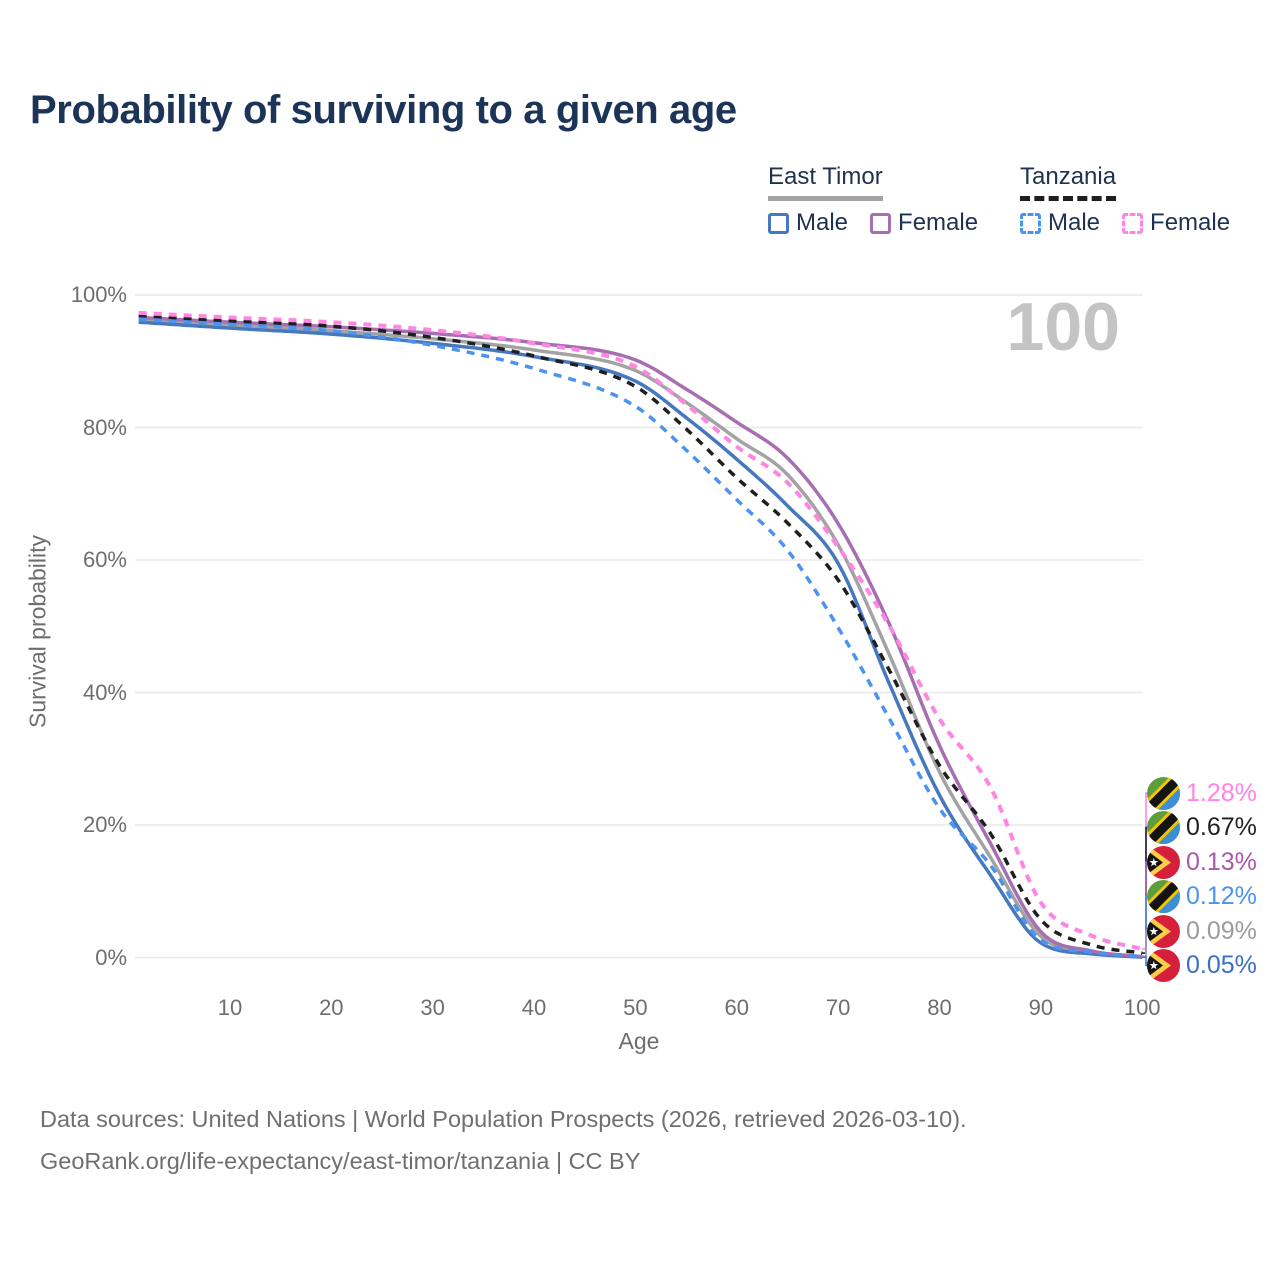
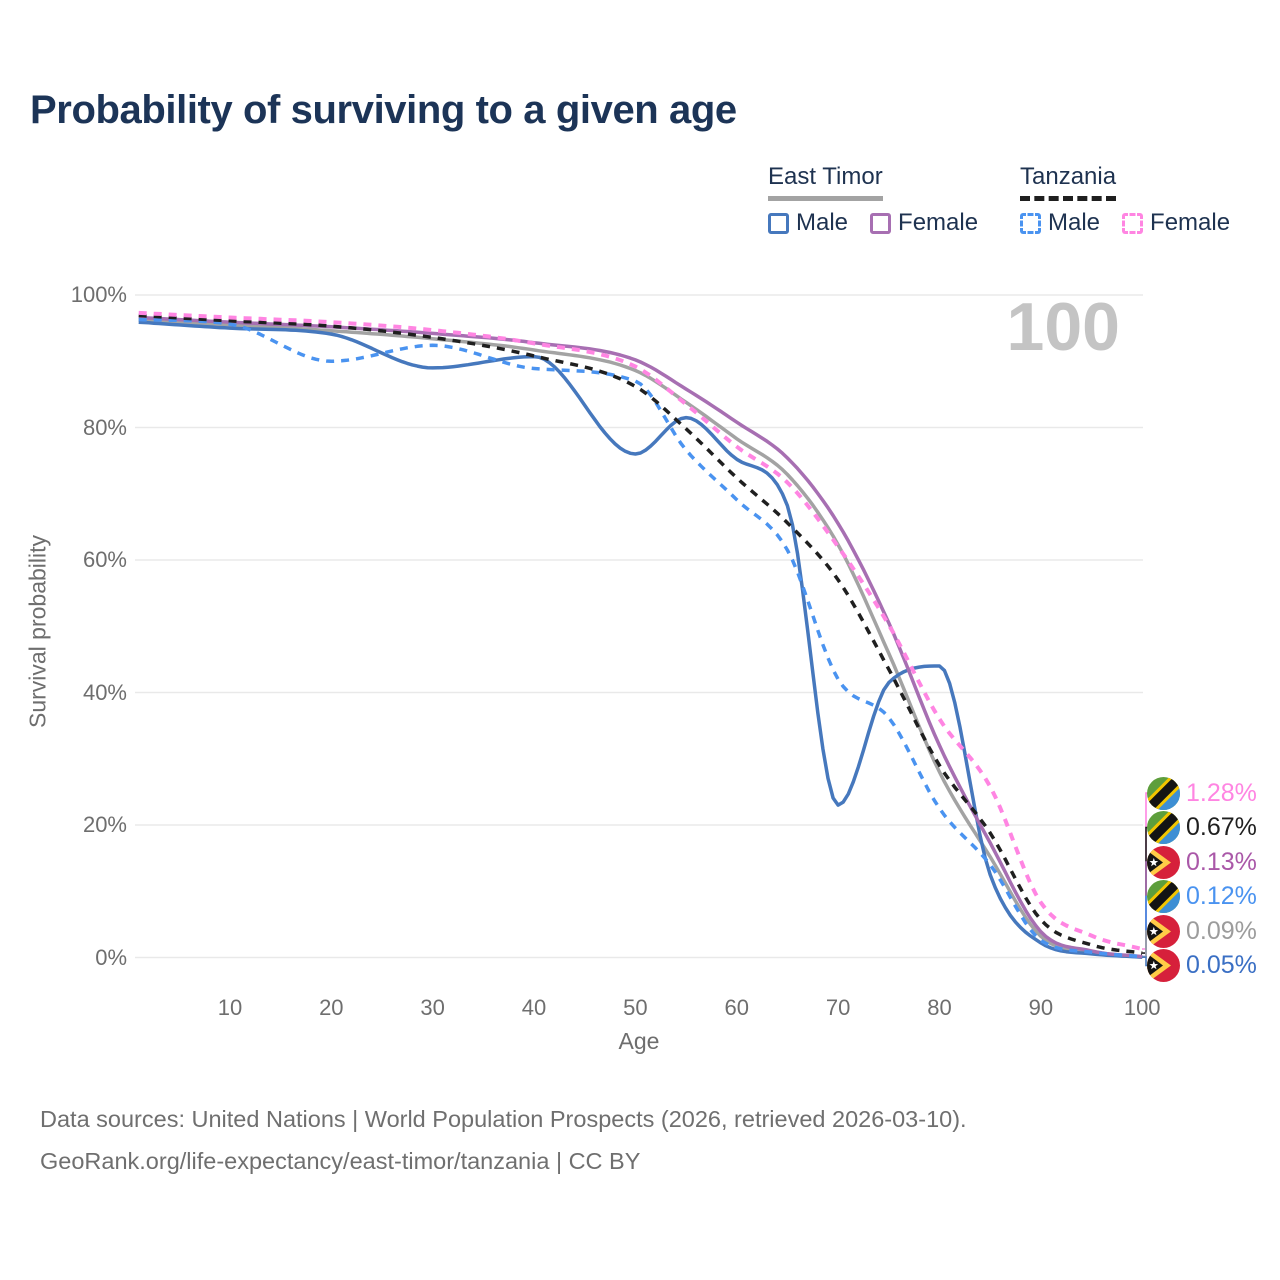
Tanzania Male/20: 95% -> 90%
East Timor Male/30: 93% -> 89%
East Timor Male/50: 87% -> 76%
Tanzania Male/50: 83% -> 87%
East Timor Male/70: 60% -> 23%
Tanzania Male/70: 50% -> 42%
East Timor Male/80: 24% -> 44%
